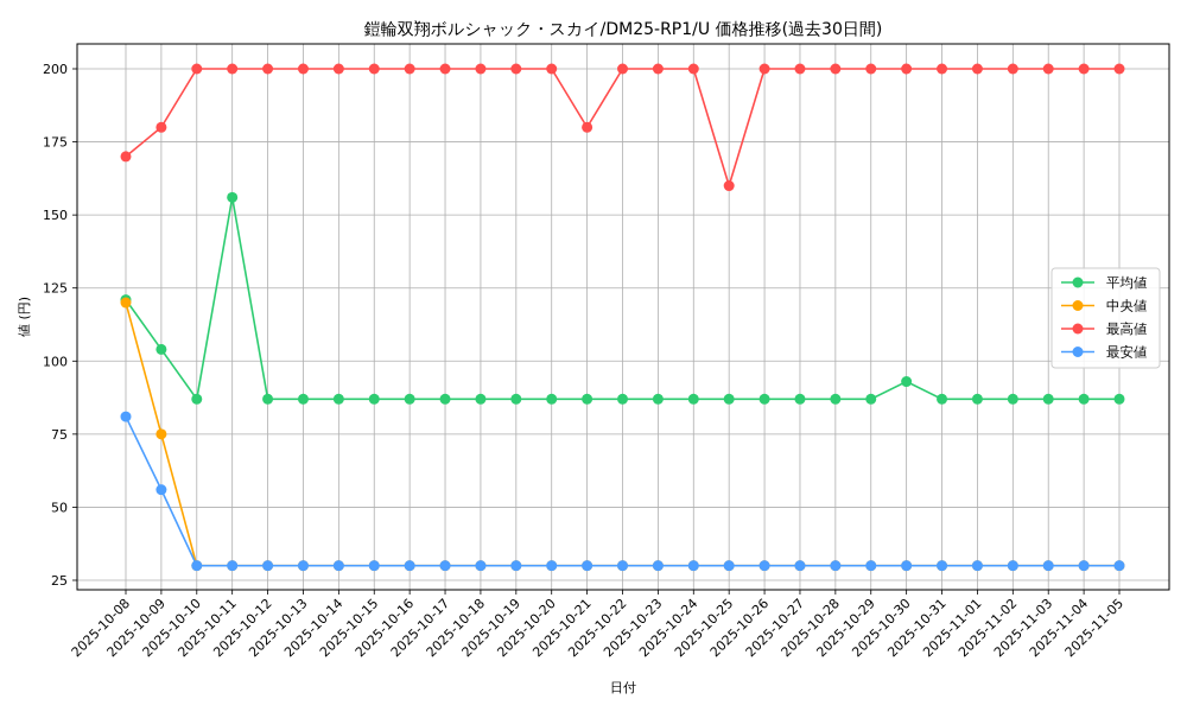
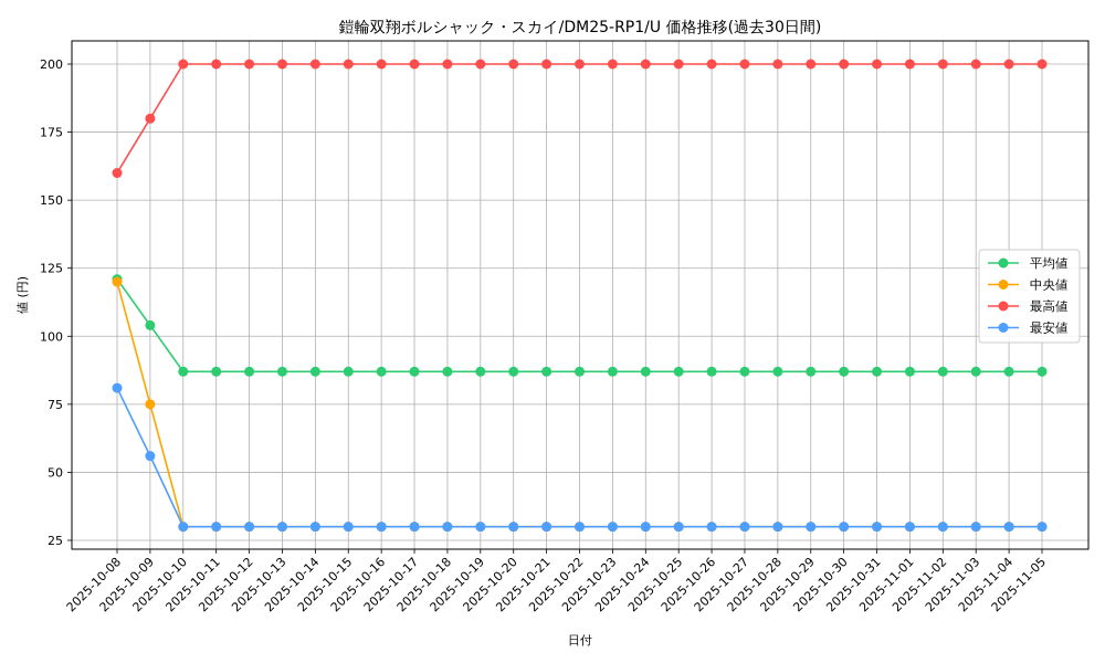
最高値/2025-10-08: 170 -> 160
平均値/2025-10-11: 156 -> 87
最高値/2025-10-21: 180 -> 200
最高値/2025-10-25: 160 -> 200
平均値/2025-10-30: 93 -> 87
